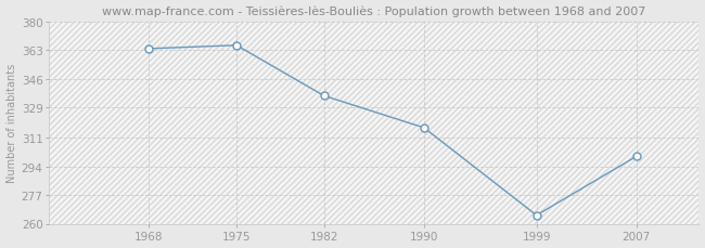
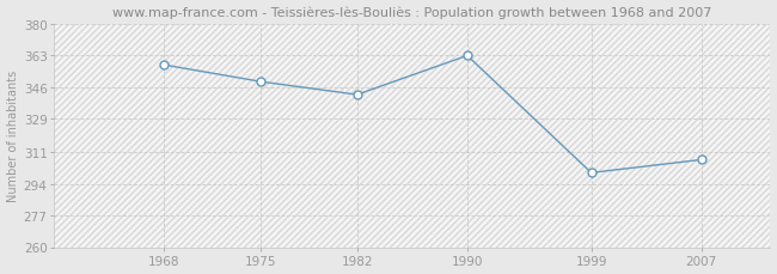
1968: 364 -> 358
1975: 366 -> 349
1982: 336 -> 342
1990: 317 -> 363
1999: 265 -> 300
2007: 300 -> 307
